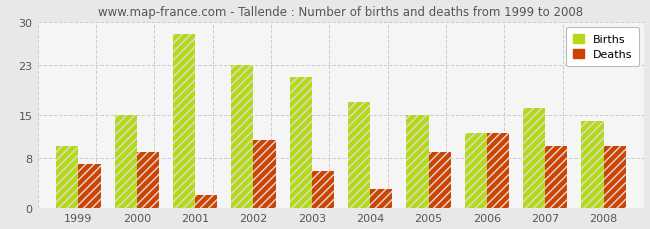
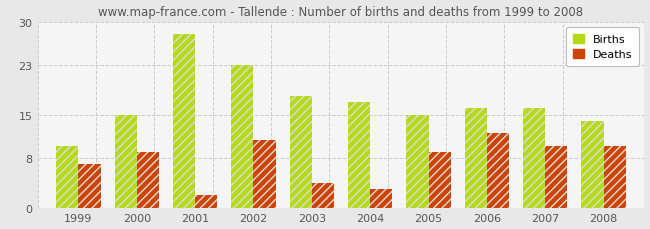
Births/2003: 21 -> 18
Deaths/2003: 6 -> 4
Births/2006: 12 -> 16
